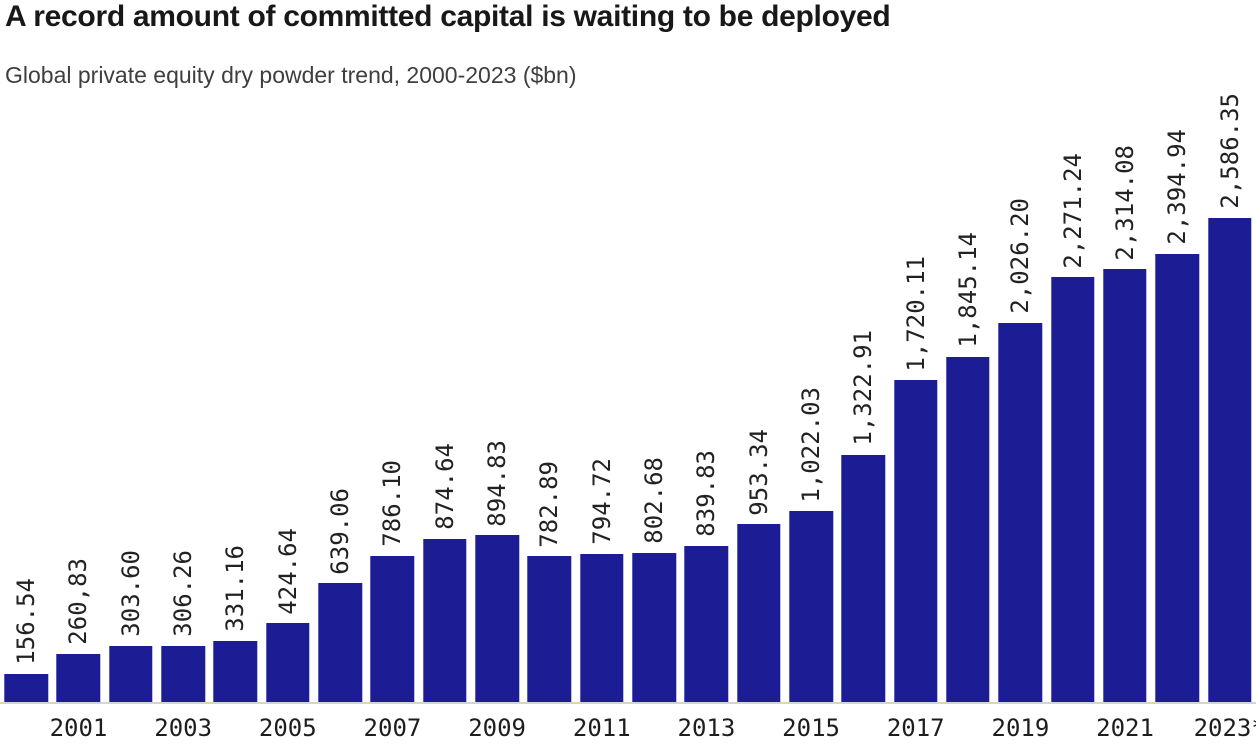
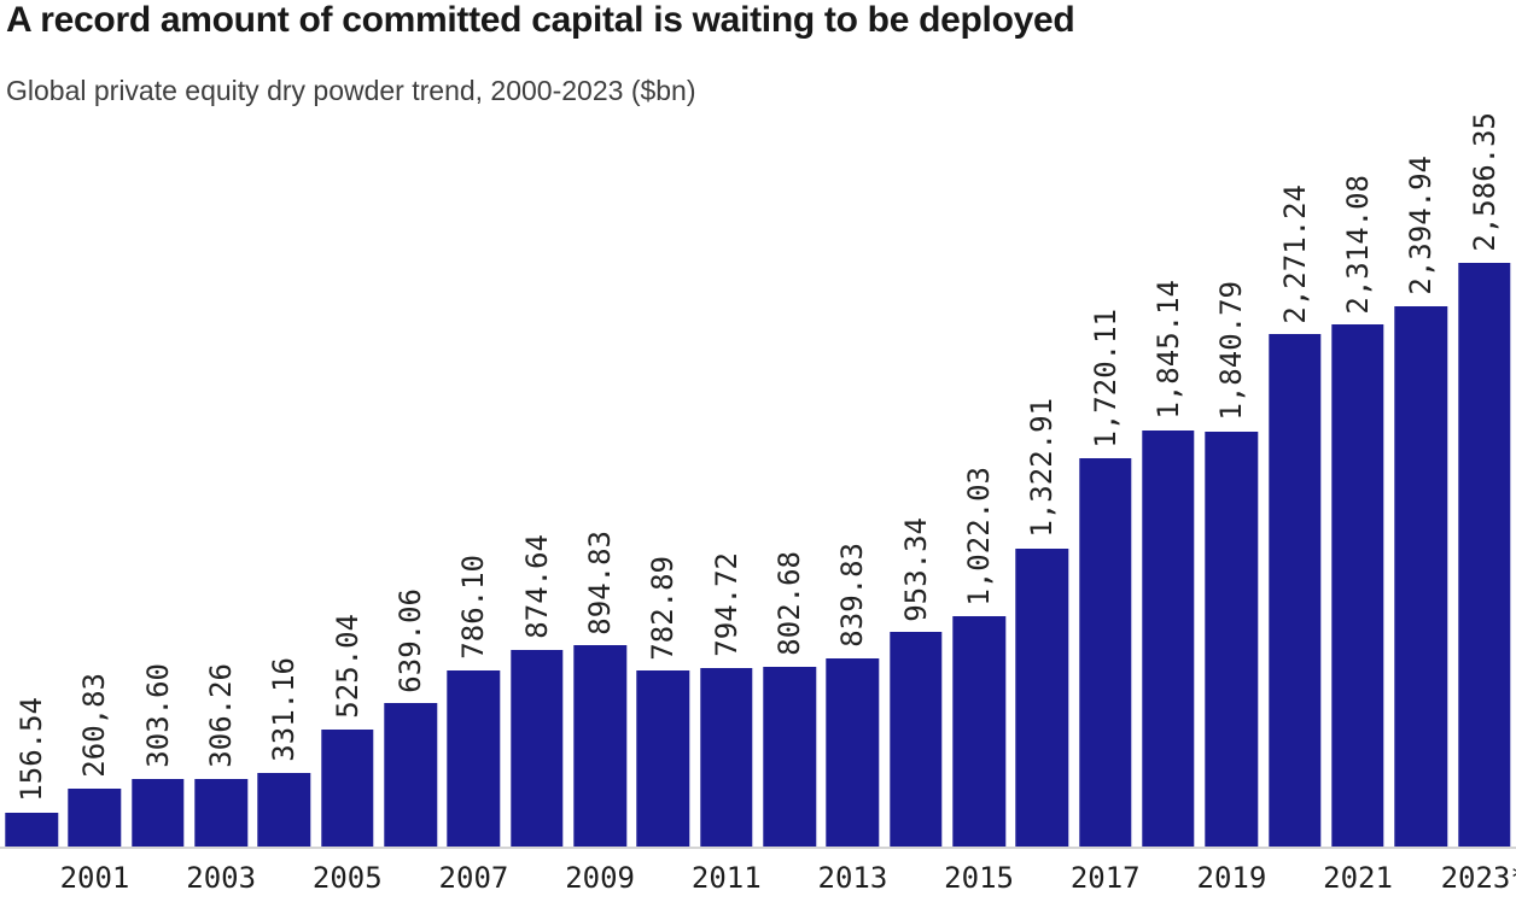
2005: 424.64 -> 525.04
2019: 2,026.20 -> 1,840.79
